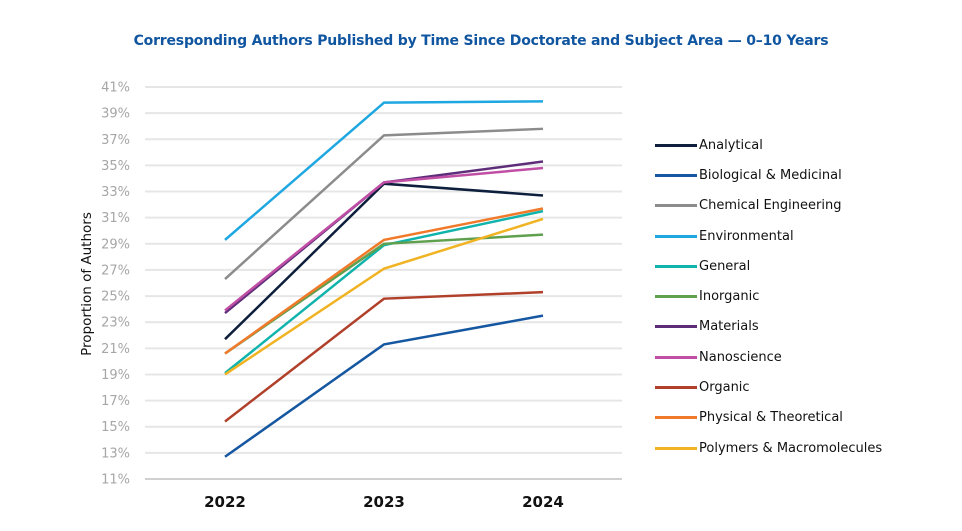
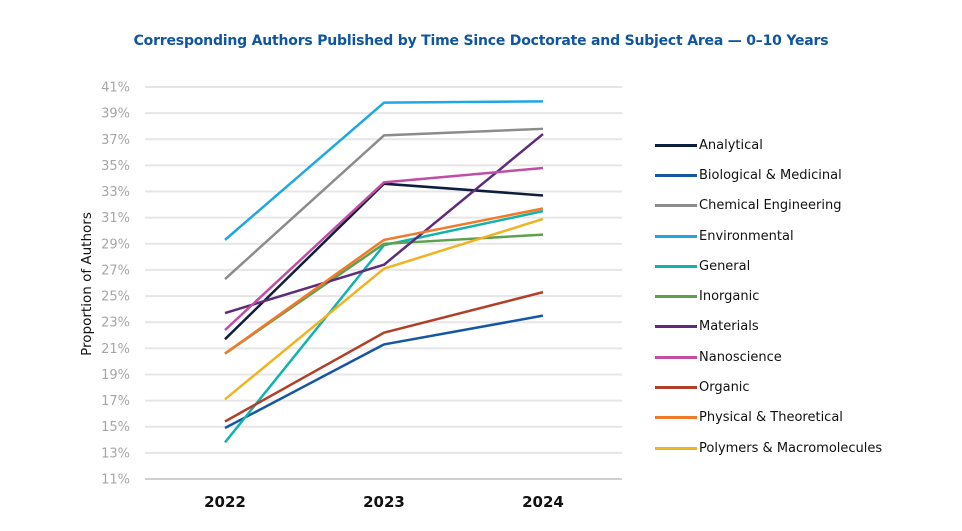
Biological & Medicinal/2022: 12.7% -> 14.9%
General/2022: 19.1% -> 13.8%
Nanoscience/2022: 23.9% -> 22.4%
Polymers & Macromolecules/2022: 19.0% -> 17.1%
Materials/2023: 33.7% -> 27.4%
Organic/2023: 24.8% -> 22.2%
Materials/2024: 35.3% -> 37.4%
